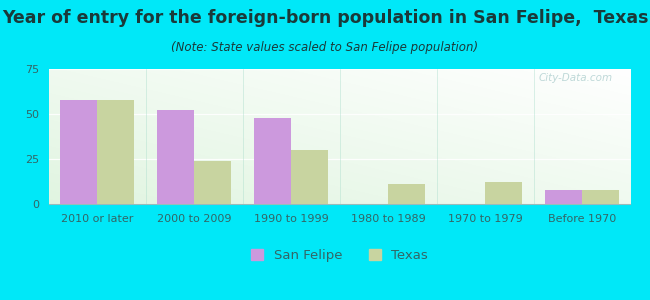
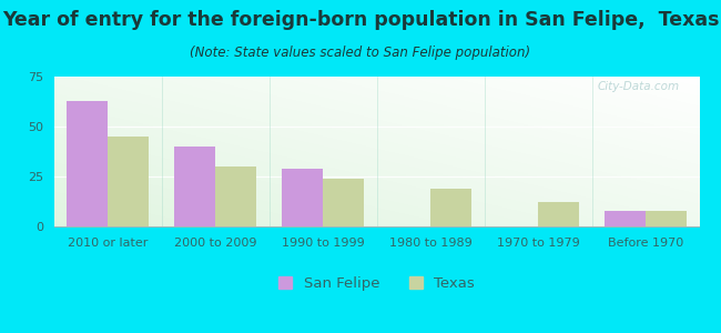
San Felipe/2010 or later: 58 -> 63
Texas/2010 or later: 58 -> 45
San Felipe/2000 to 2009: 52 -> 40
Texas/2000 to 2009: 24 -> 30
San Felipe/1990 to 1999: 48 -> 29
Texas/1990 to 1999: 30 -> 24
Texas/1980 to 1989: 11 -> 19
